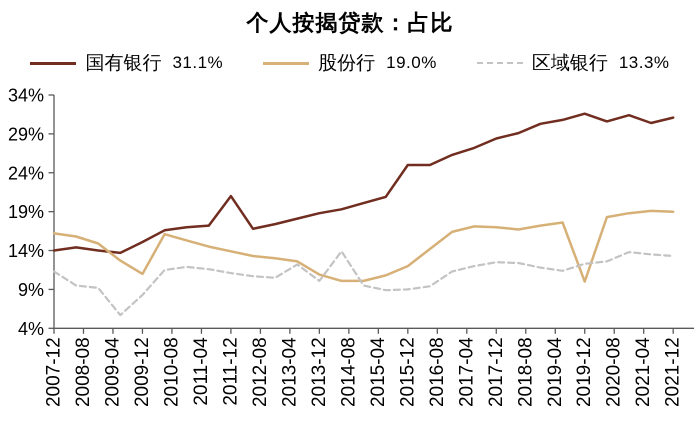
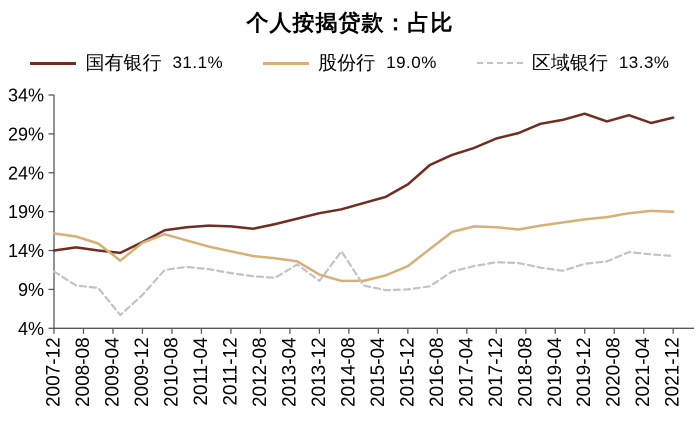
股份行/2009-12: 11% -> 15%
国有银行/2011-12: 21% -> 17%
国有银行/2015-12: 25% -> 22%
股份行/2019-12: 10% -> 18%
